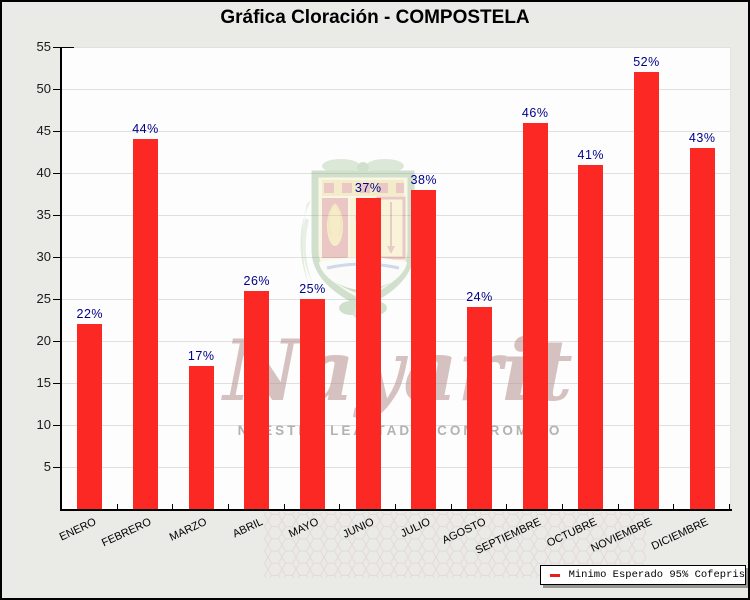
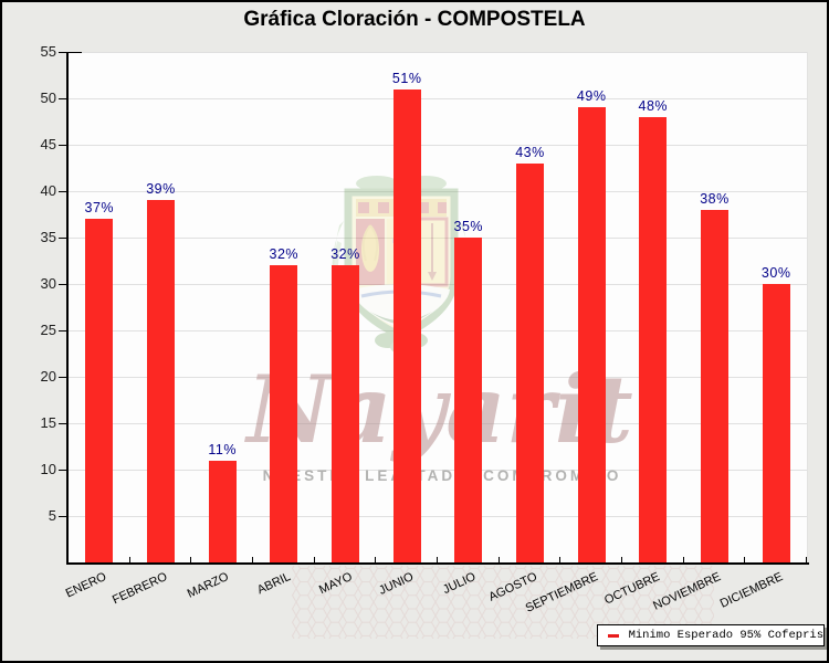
ENERO: 22% -> 37%
FEBRERO: 44% -> 39%
MARZO: 17% -> 11%
ABRIL: 26% -> 32%
MAYO: 25% -> 32%
JUNIO: 37% -> 51%
JULIO: 38% -> 35%
AGOSTO: 24% -> 43%
SEPTIEMBRE: 46% -> 49%
OCTUBRE: 41% -> 48%
NOVIEMBRE: 52% -> 38%
DICIEMBRE: 43% -> 30%
